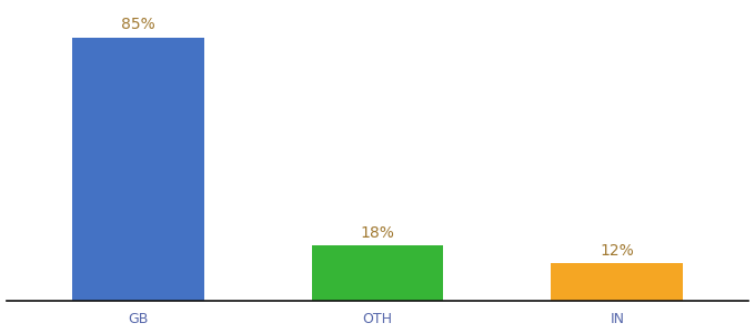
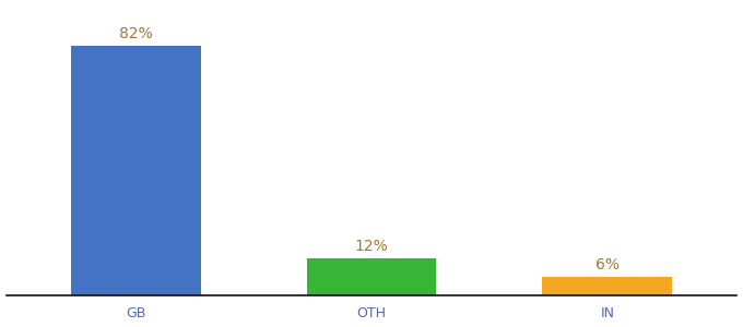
GB: 85% -> 82%
OTH: 18% -> 12%
IN: 12% -> 6%
